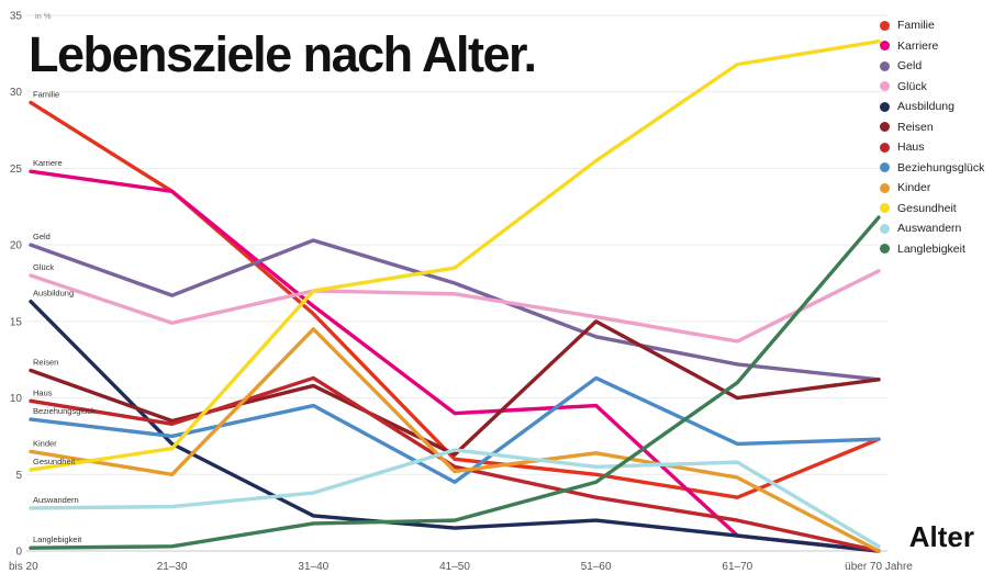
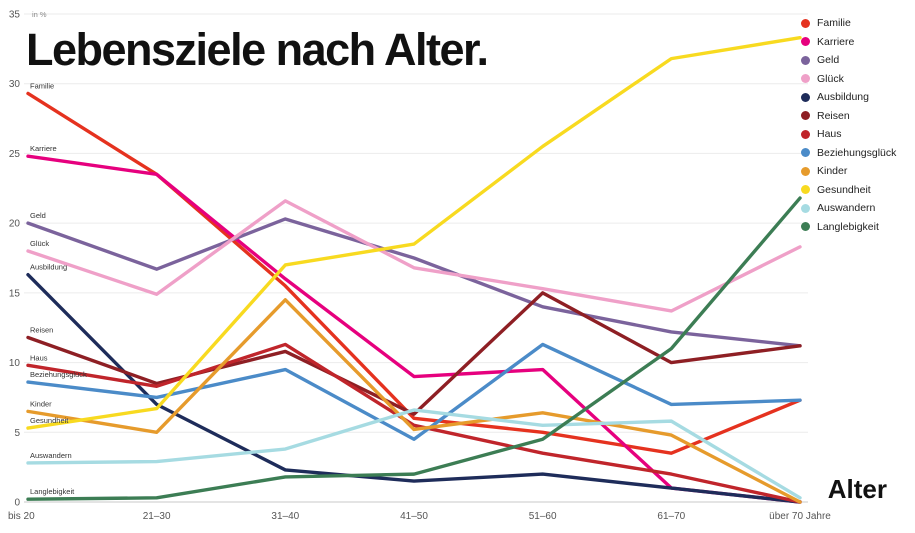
Glück/31–40: 17.0 -> 21.6
